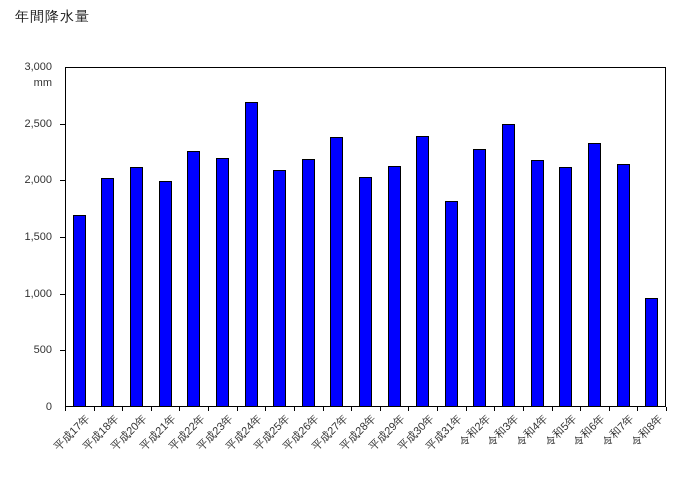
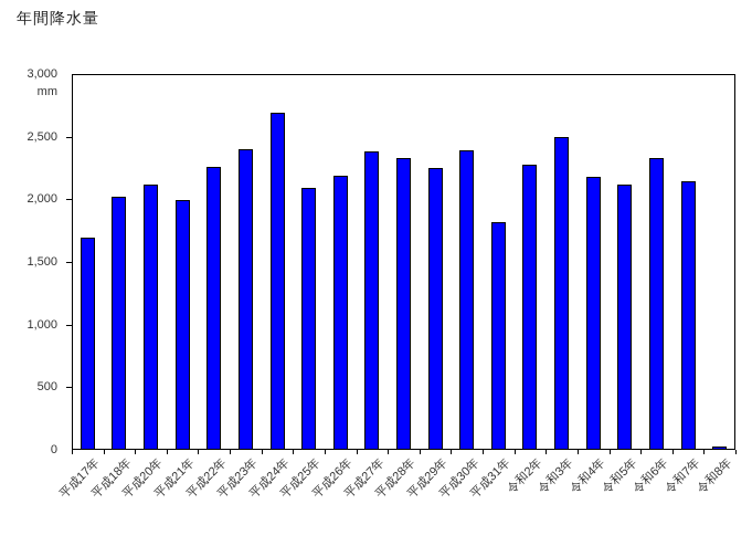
平成23年: 2200 -> 2400
平成28年: 2030 -> 2330
平成29年: 2130 -> 2250
令和8年: 960 -> 30
